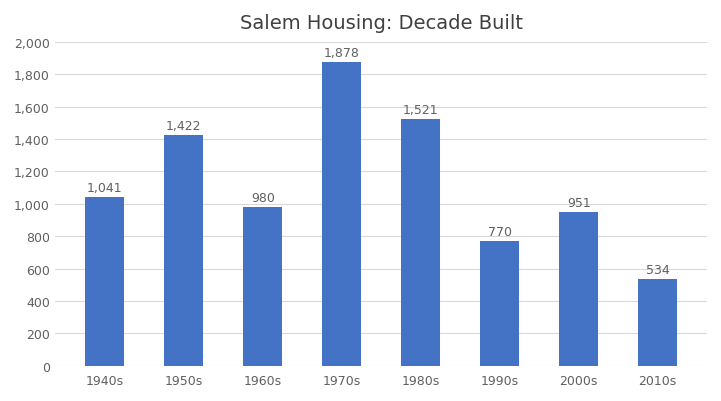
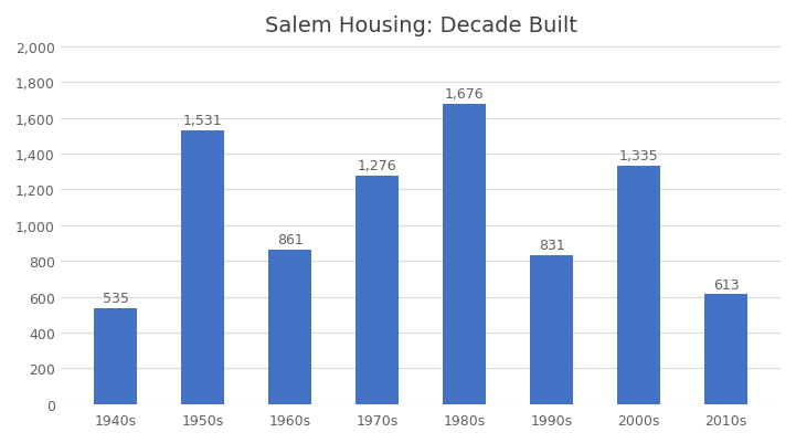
1940s: 1,041 -> 535
1950s: 1,422 -> 1,531
1960s: 980 -> 861
1970s: 1,878 -> 1,276
1980s: 1,521 -> 1,676
1990s: 770 -> 831
2000s: 951 -> 1,335
2010s: 534 -> 613
